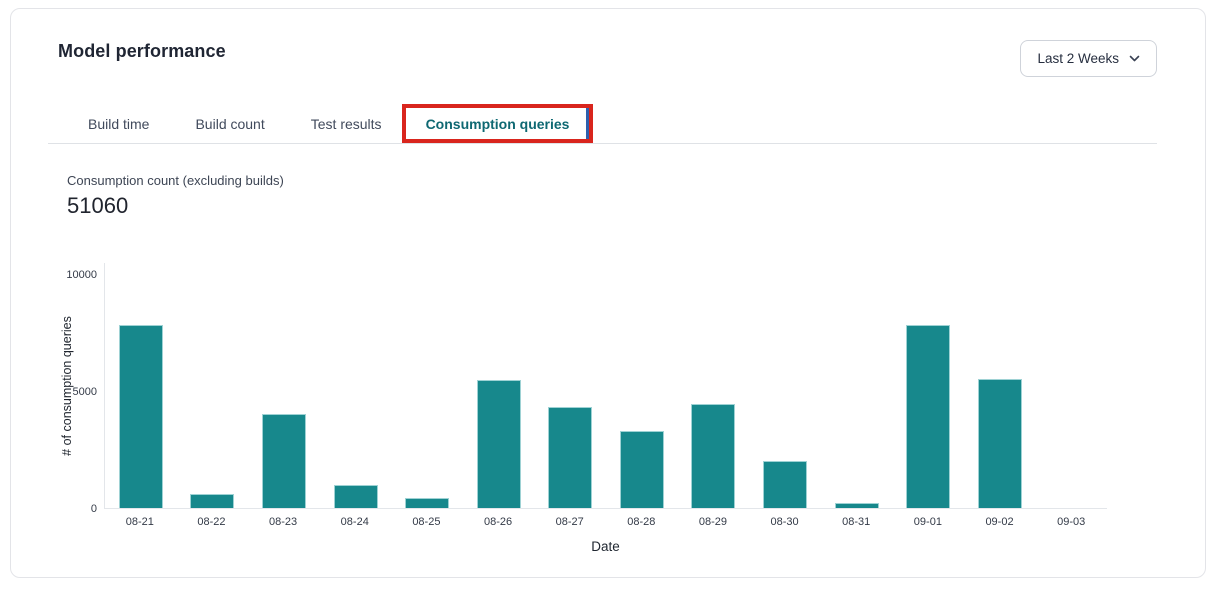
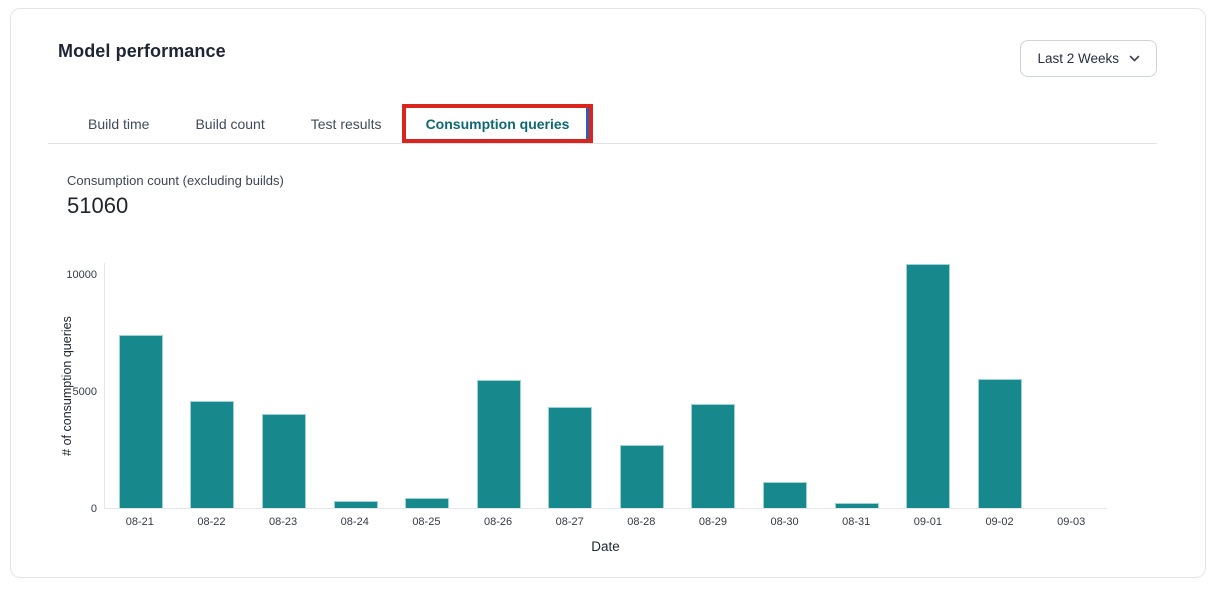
08-21: 7800 -> 7400
08-22: 600 -> 4600
08-24: 1000 -> 300
08-28: 3300 -> 2700
08-30: 2000 -> 1100
09-01: 7800 -> 10400
